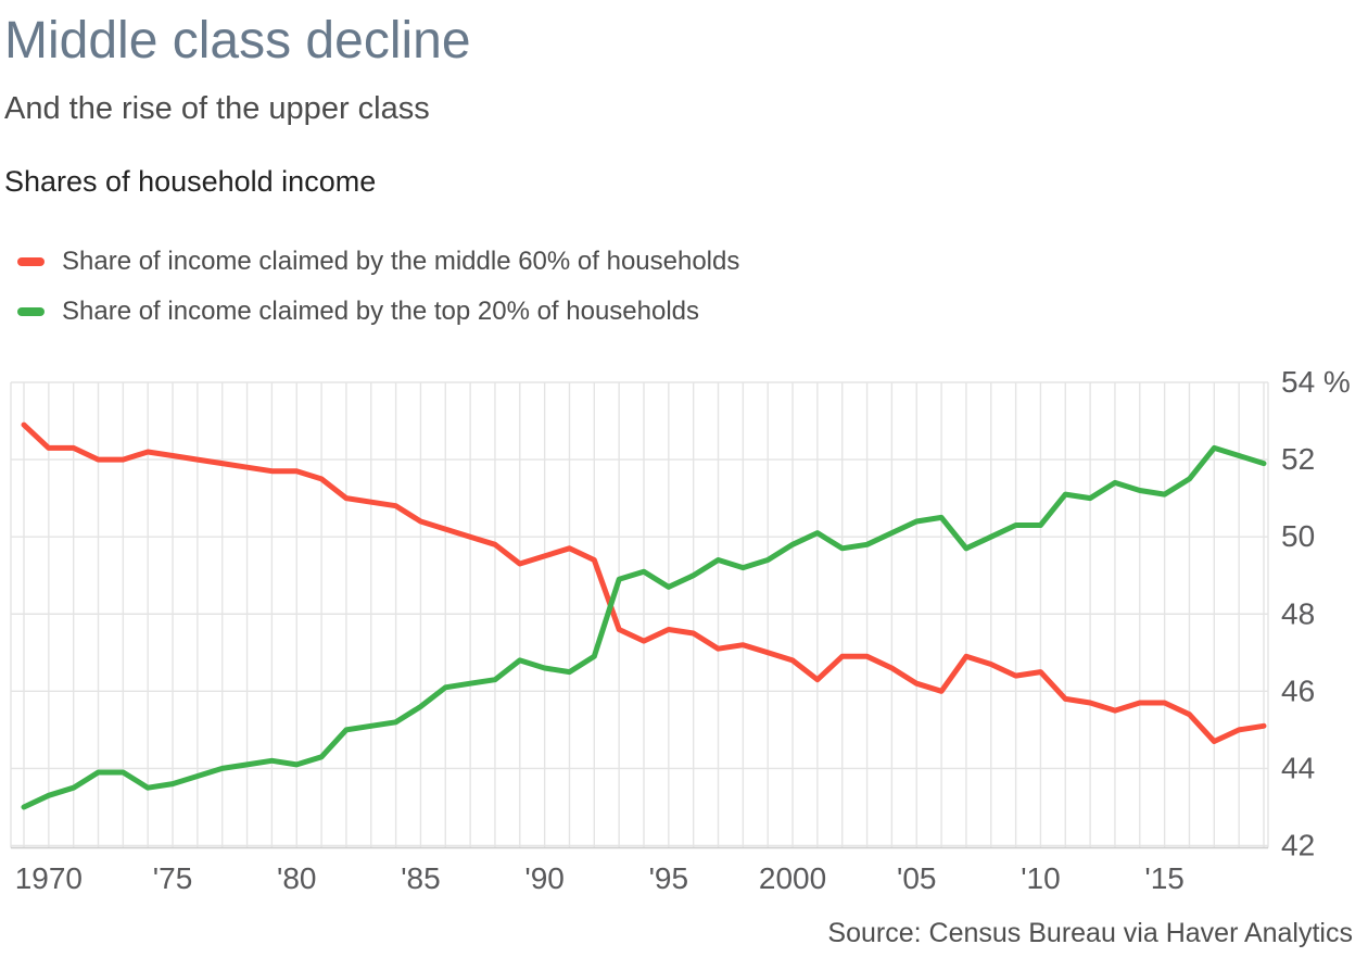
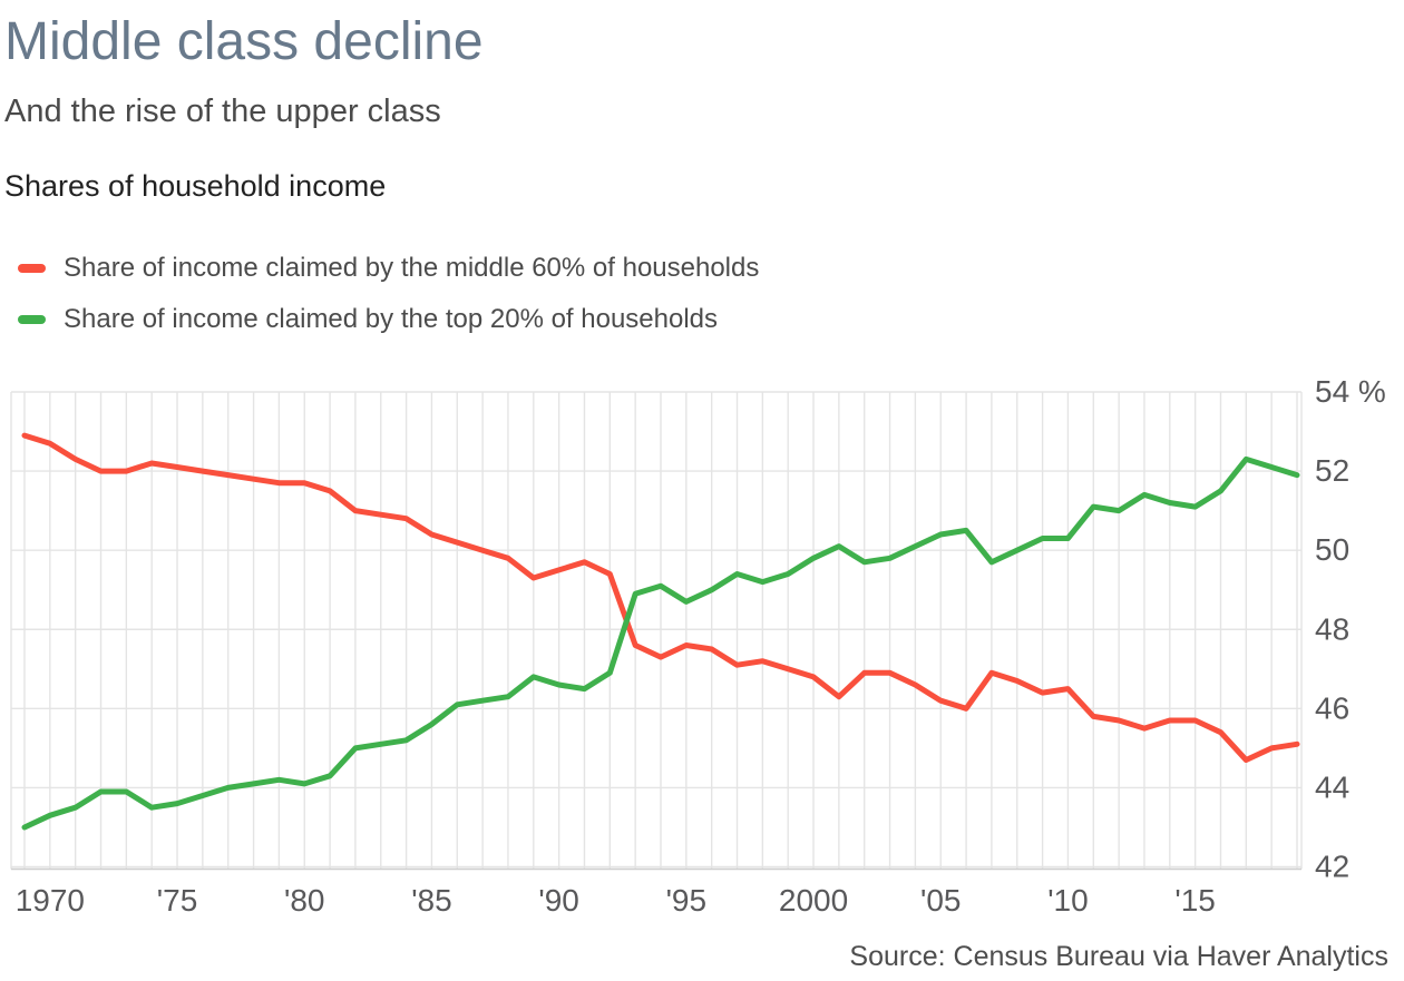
Share of income claimed by the middle 60% of households/1970: 52.3% -> 52.7%
